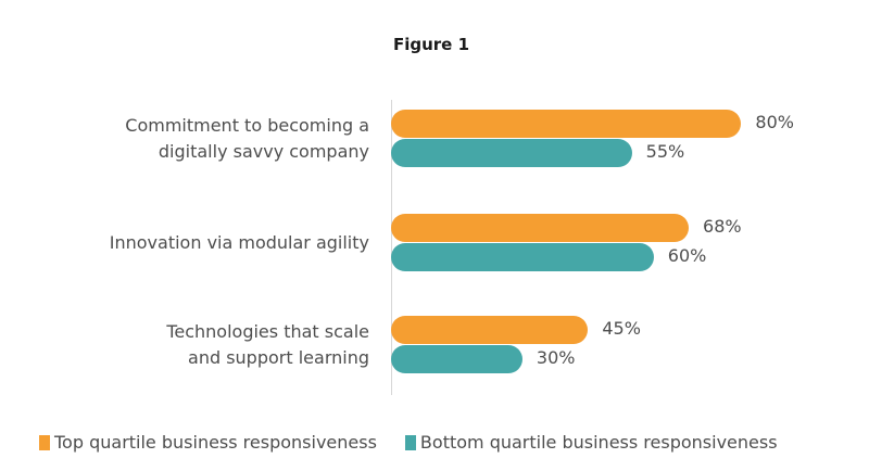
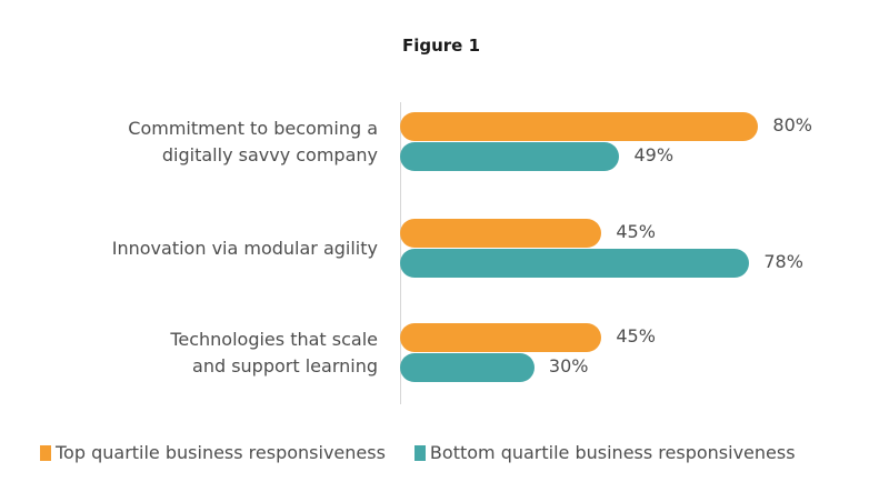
Bottom quartile business responsiveness/Commitment to becoming a digitally savvy company: 55% -> 49%
Top quartile business responsiveness/Innovation via modular agility: 68% -> 45%
Bottom quartile business responsiveness/Innovation via modular agility: 60% -> 78%
